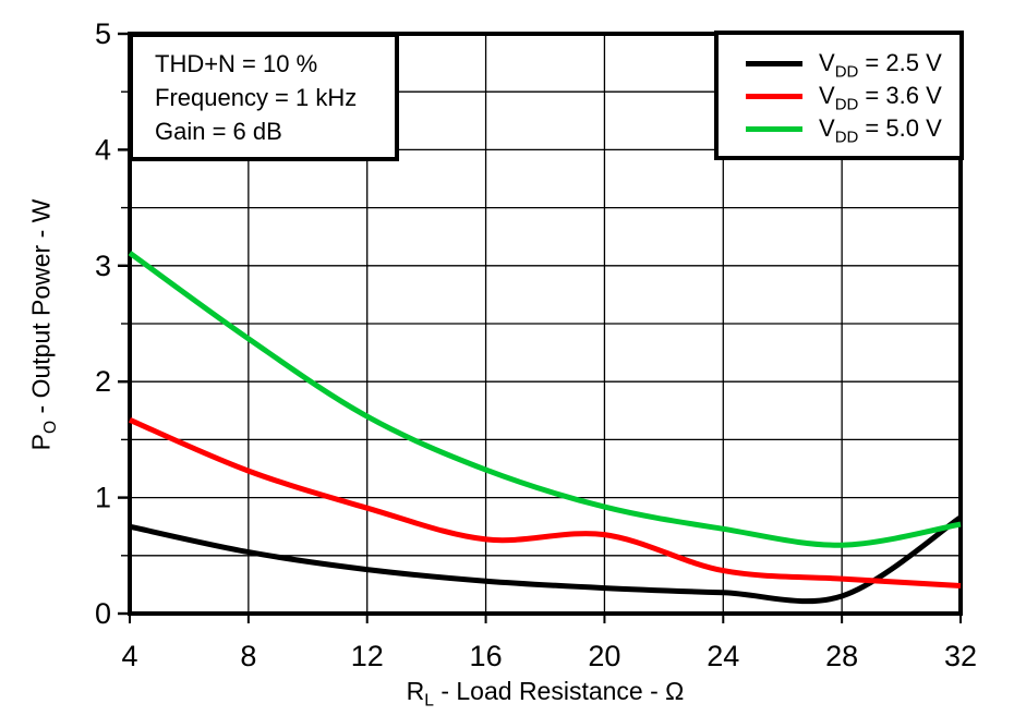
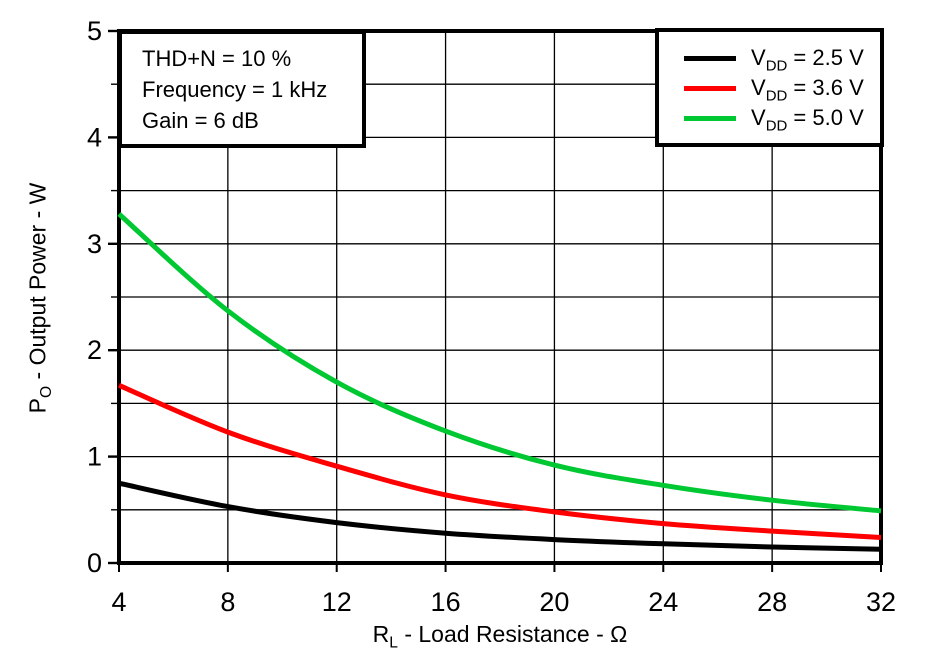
VDD = 5.0 V/4: 3.11 -> 3.28
VDD = 3.6 V/20: 0.68 -> 0.48
VDD = 2.5 V/32: 0.83 -> 0.13
VDD = 5.0 V/32: 0.77 -> 0.49
